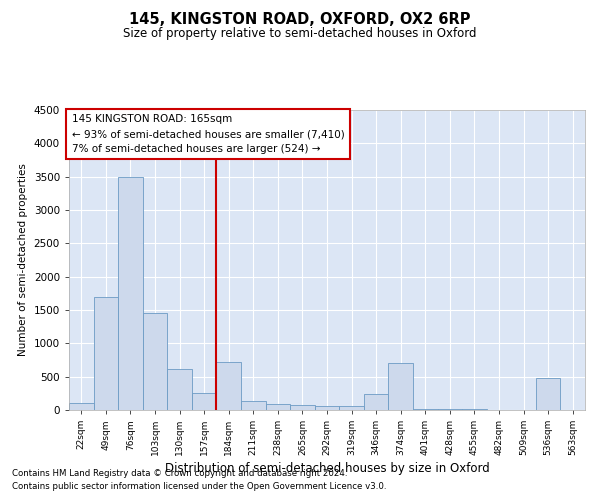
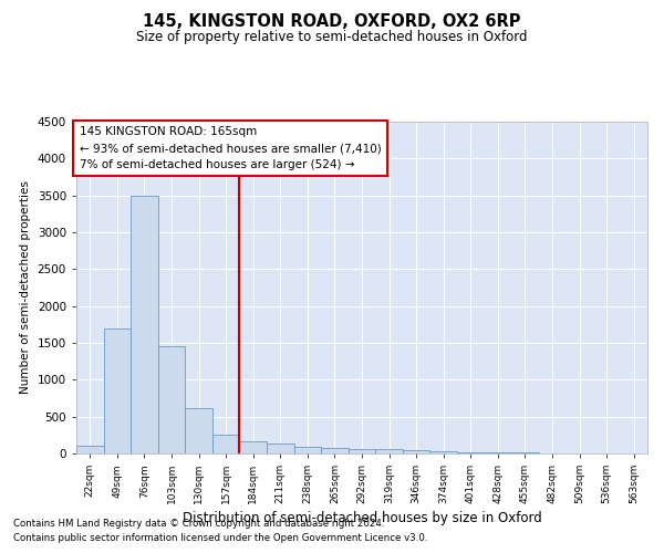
184sqm: 720 -> 170
346sqm: 240 -> 40
374sqm: 700 -> 30
536sqm: 480 -> 0
